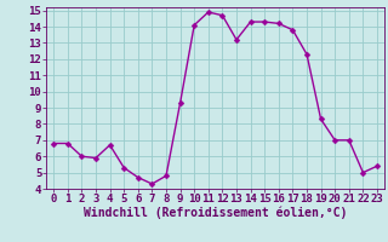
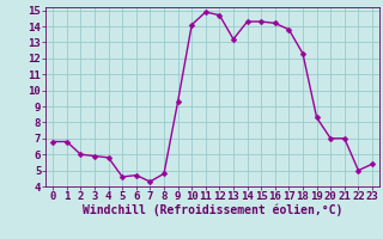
4: 6.7 -> 5.8
5: 5.3 -> 4.6
